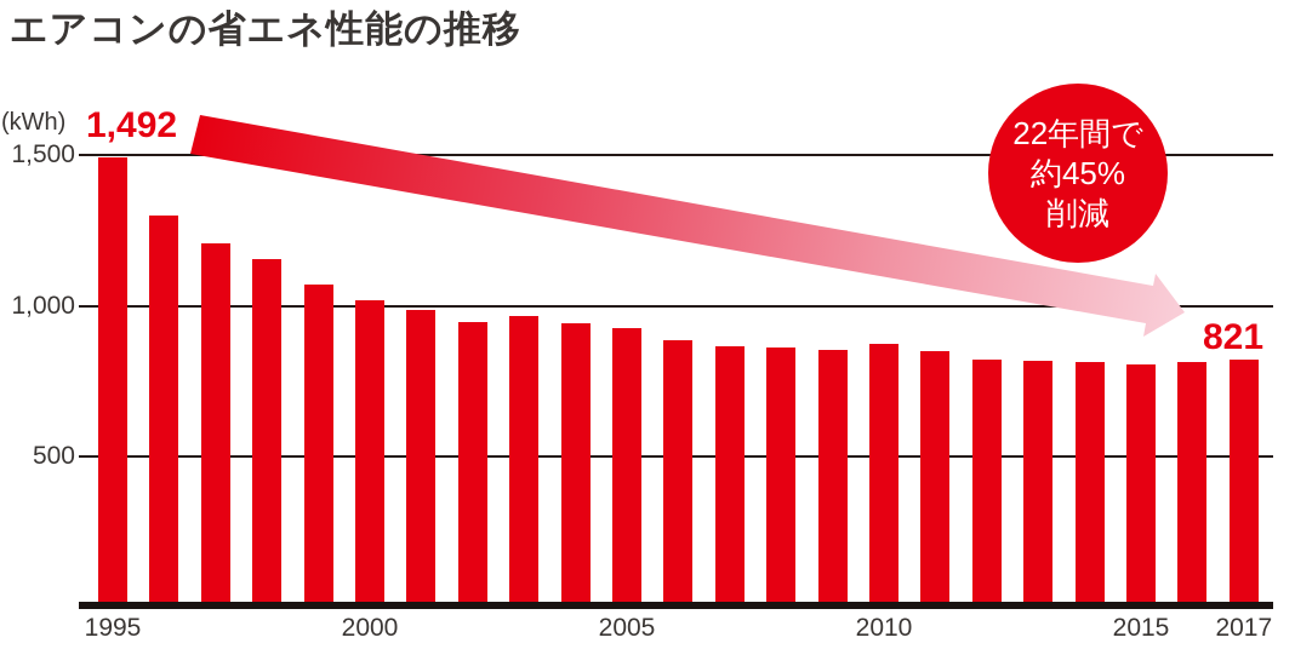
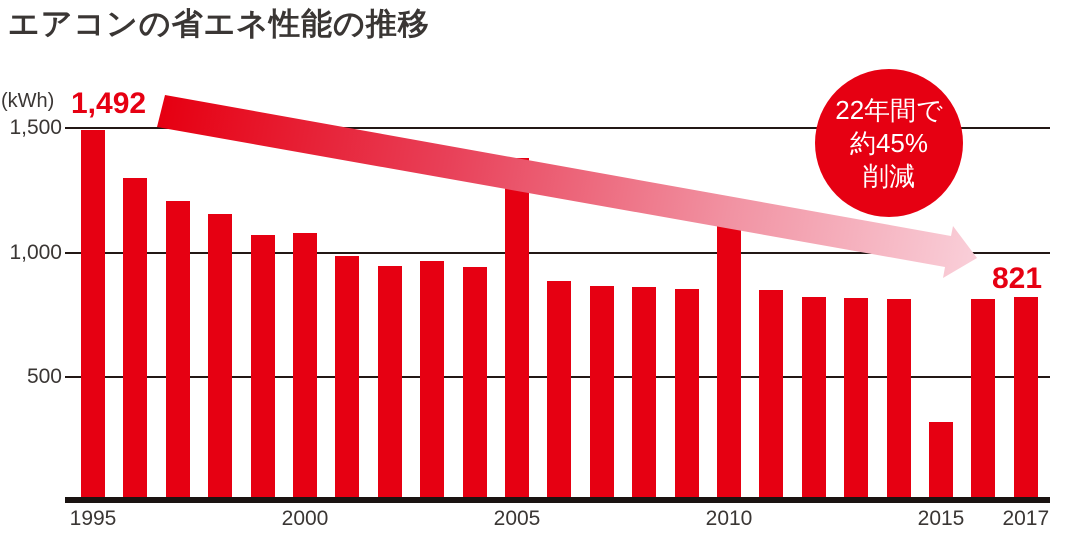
2000: 1020 -> 1080
2005: 920 -> 1380
2010: 880 -> 1120
2015: 800 -> 320
